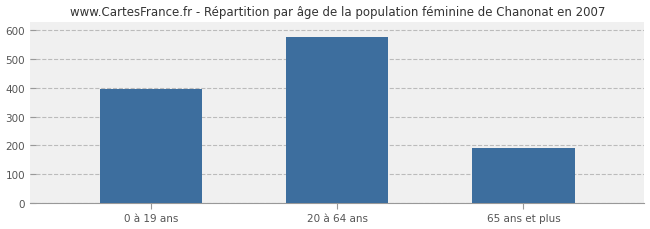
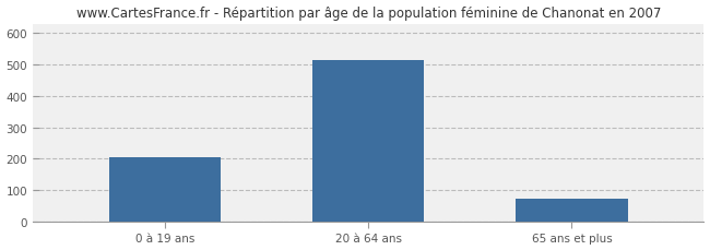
0 à 19 ans: 395 -> 204
20 à 64 ans: 575 -> 513
65 ans et plus: 190 -> 72
